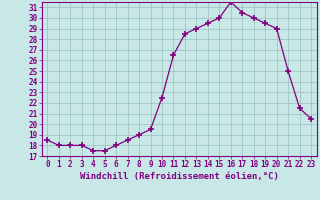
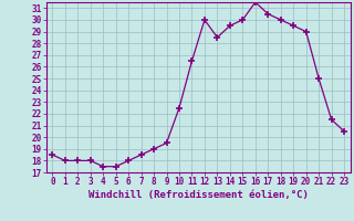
12: 28.5 -> 30.0
13: 29.0 -> 28.5
